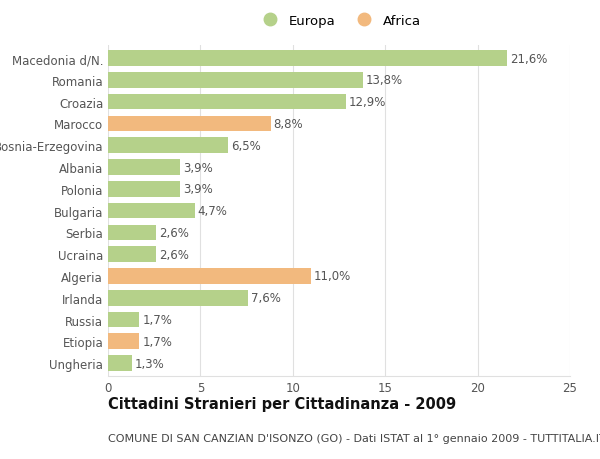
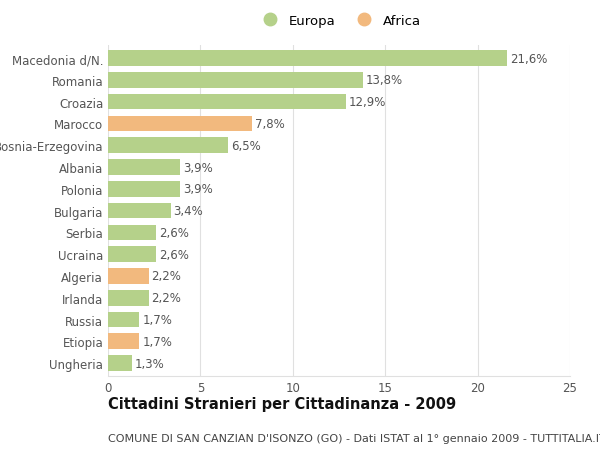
Marocco: 8,8% -> 7,8%
Bulgaria: 4,7% -> 3,4%
Algeria: 11,0% -> 2,2%
Irlanda: 7,6% -> 2,2%
